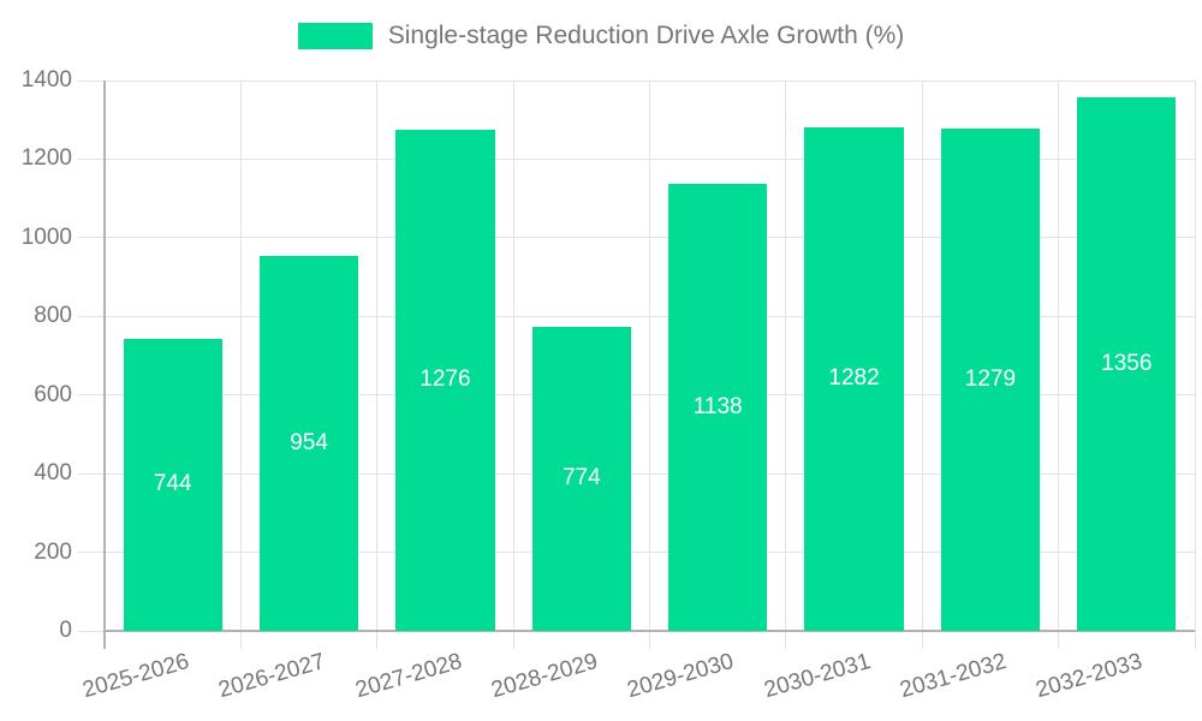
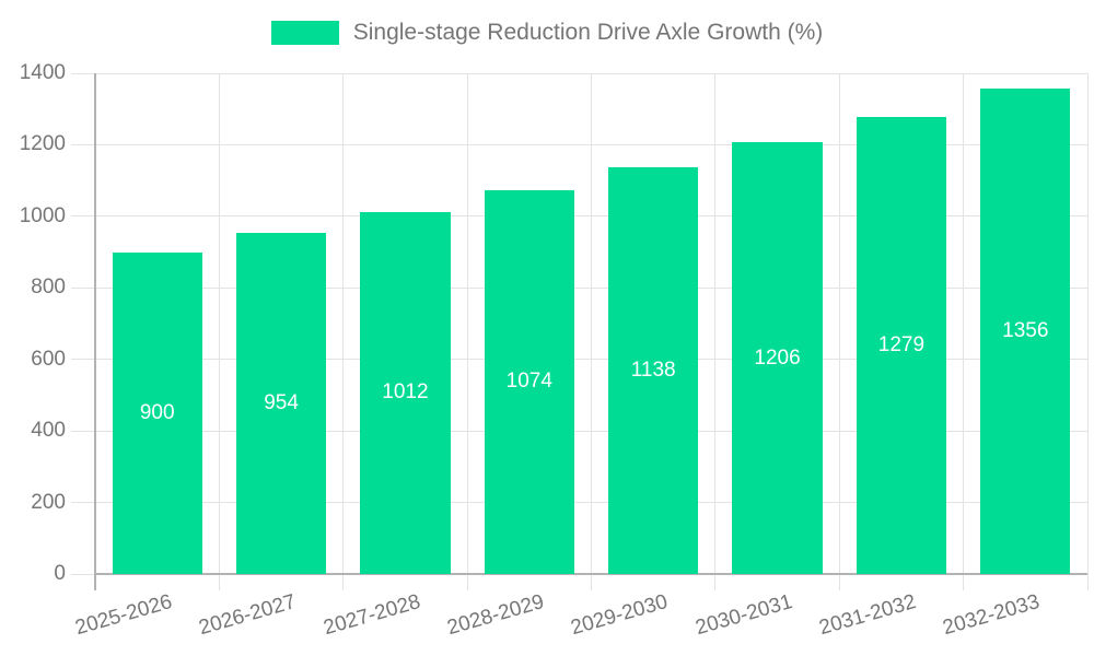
2025-2026: 744 -> 900
2027-2028: 1276 -> 1012
2028-2029: 774 -> 1074
2030-2031: 1282 -> 1206
